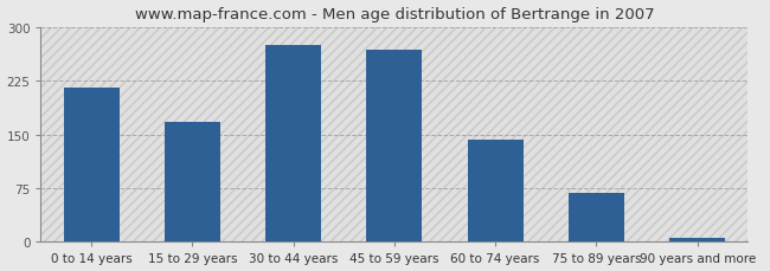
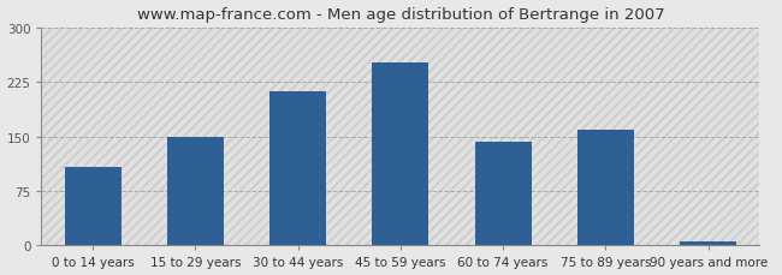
0 to 14 years: 215 -> 108
15 to 29 years: 168 -> 150
30 to 44 years: 275 -> 212
45 to 59 years: 268 -> 252
75 to 89 years: 68 -> 160
